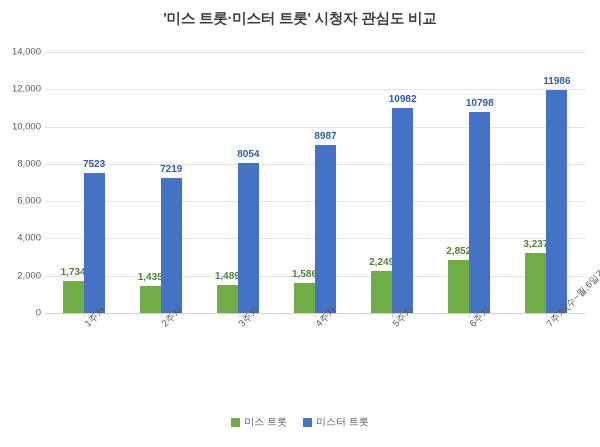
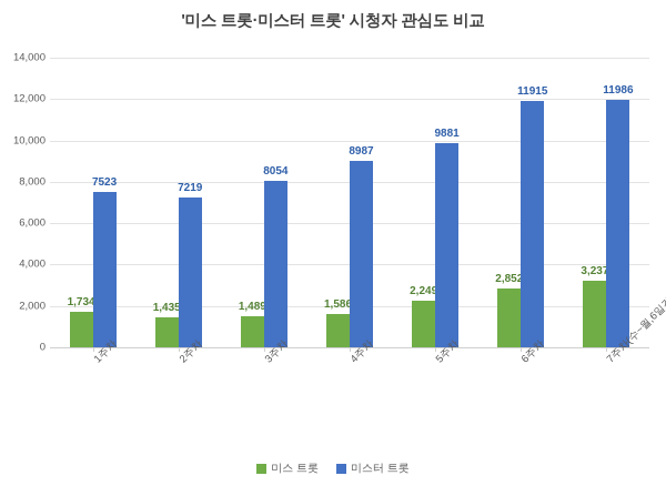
미스터 트롯/5주차: 10982 -> 9881
미스터 트롯/6주차: 10798 -> 11915
